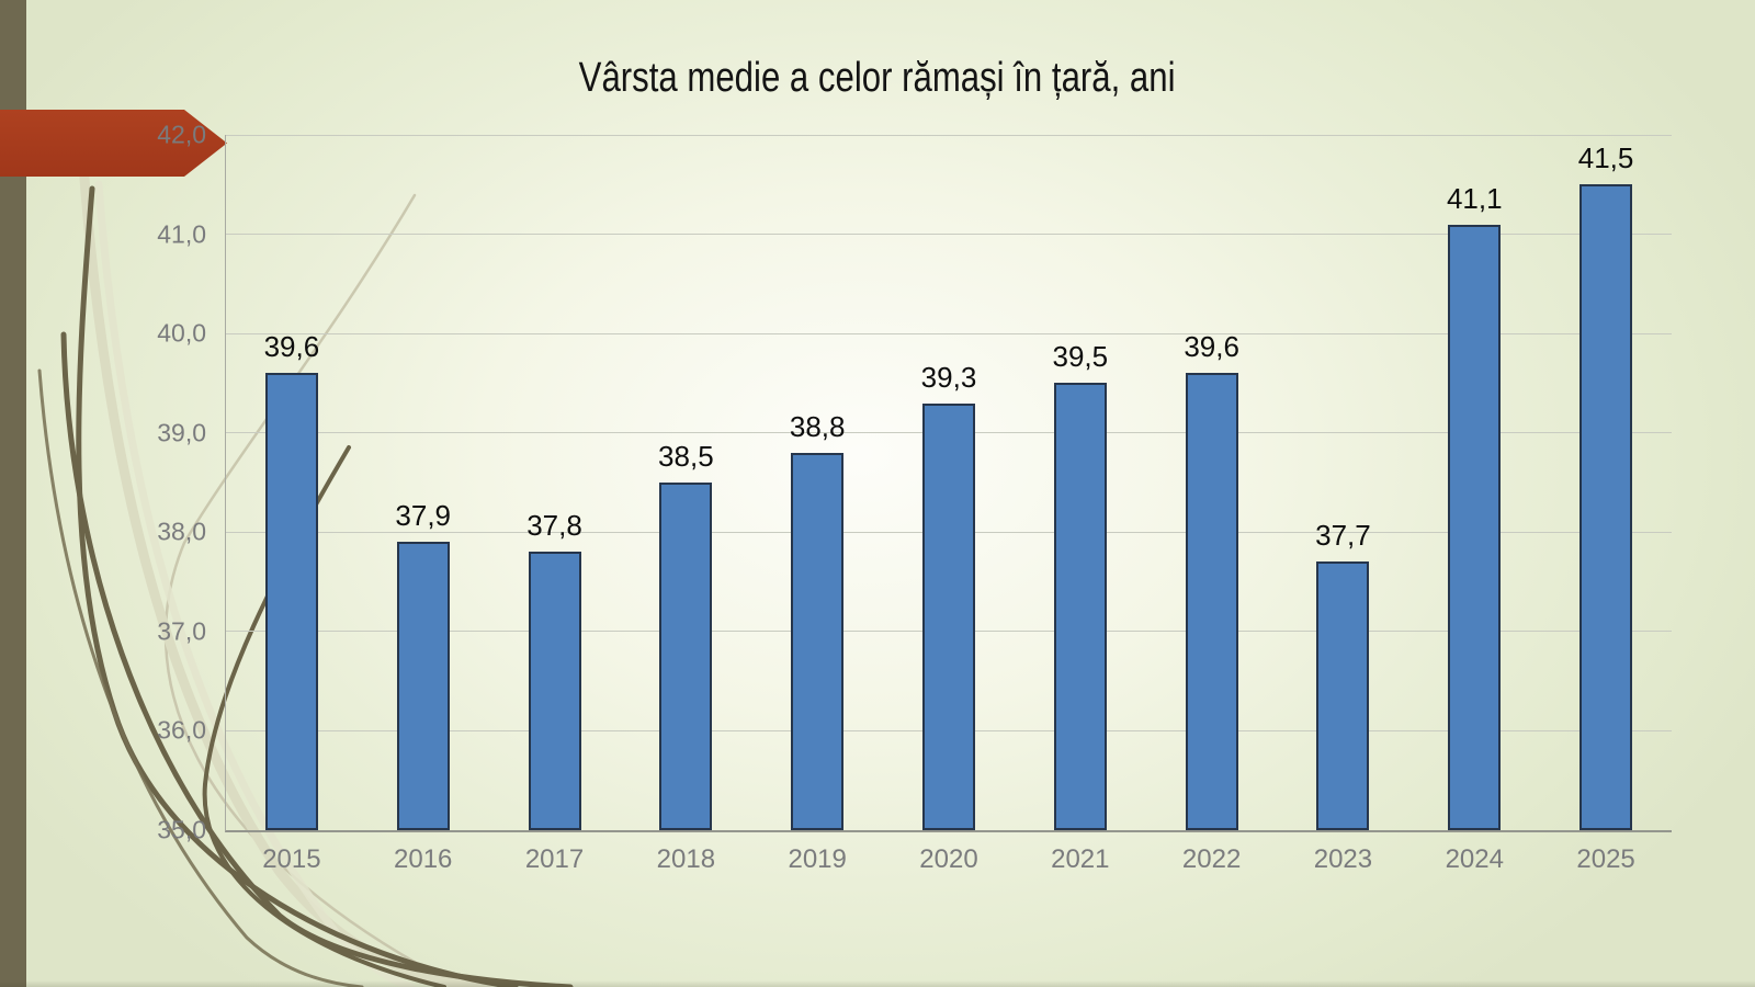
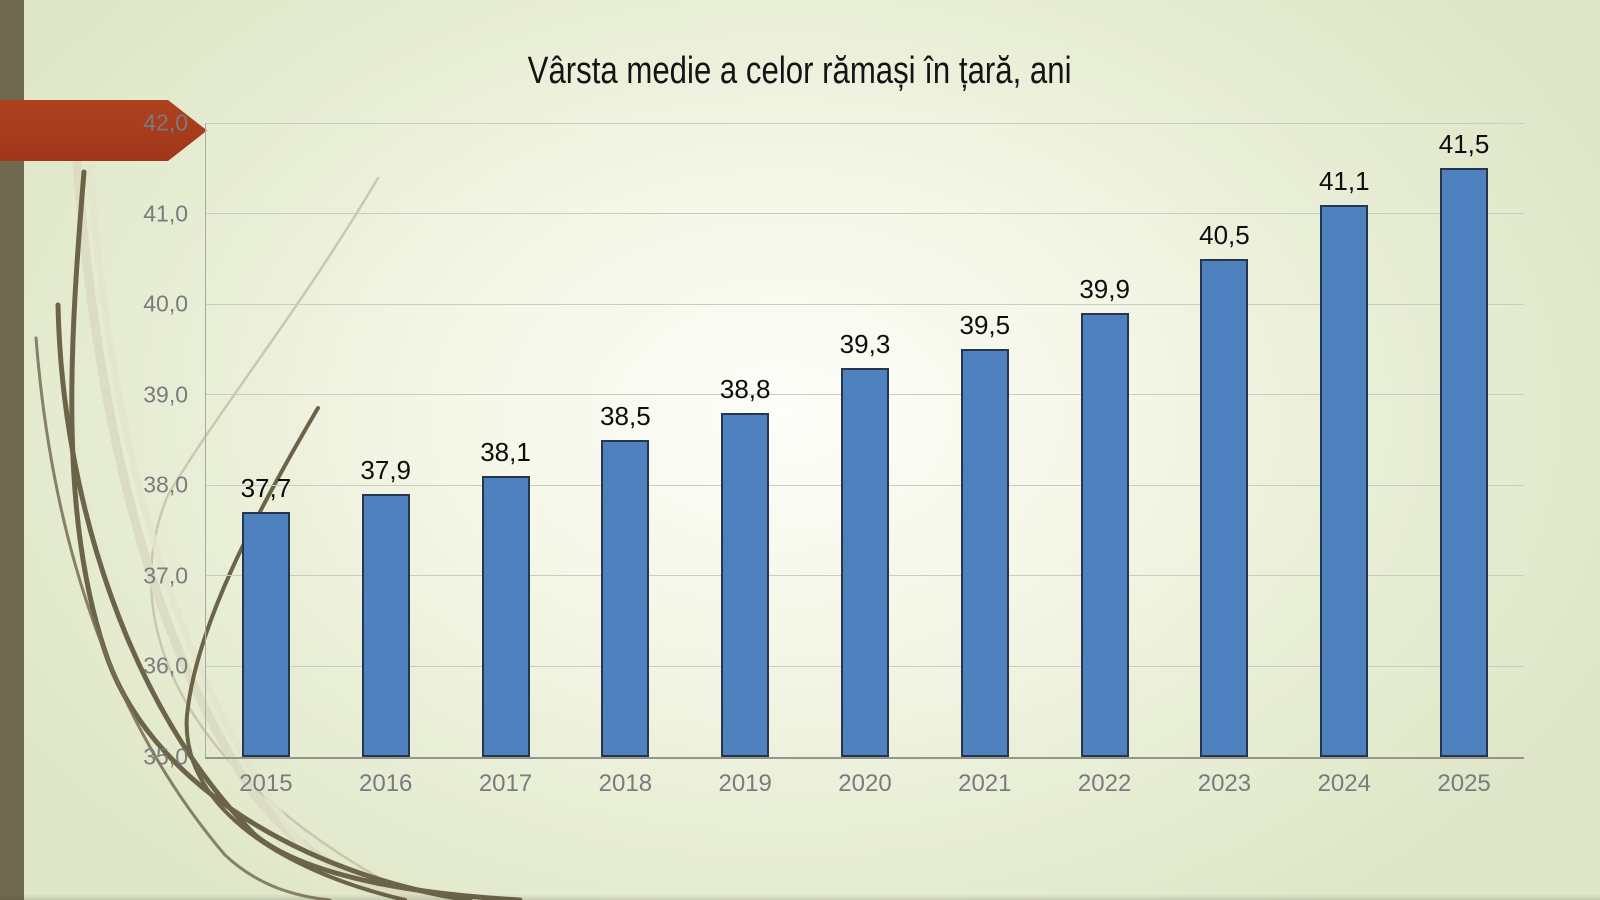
2015: 39,6 -> 37,7
2017: 37,8 -> 38,1
2022: 39,6 -> 39,9
2023: 37,7 -> 40,5
